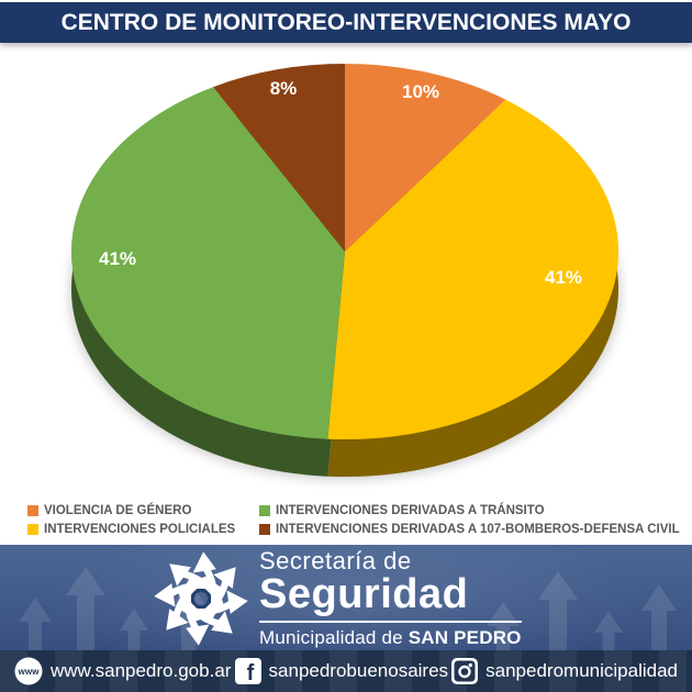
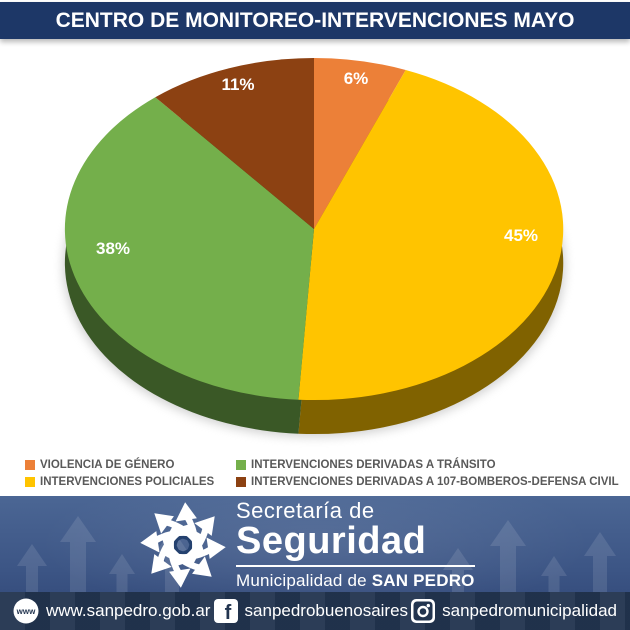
VIOLENCIA DE GÉNERO: 10% -> 6%
INTERVENCIONES POLICIALES: 41% -> 45%
INTERVENCIONES DERIVADAS A TRÁNSITO: 41% -> 38%
INTERVENCIONES DERIVADAS A 107-BOMBEROS-DEFENSA CIVIL: 8% -> 11%
